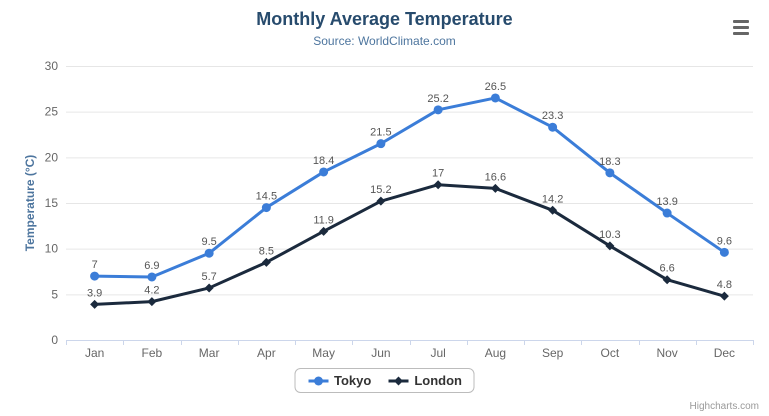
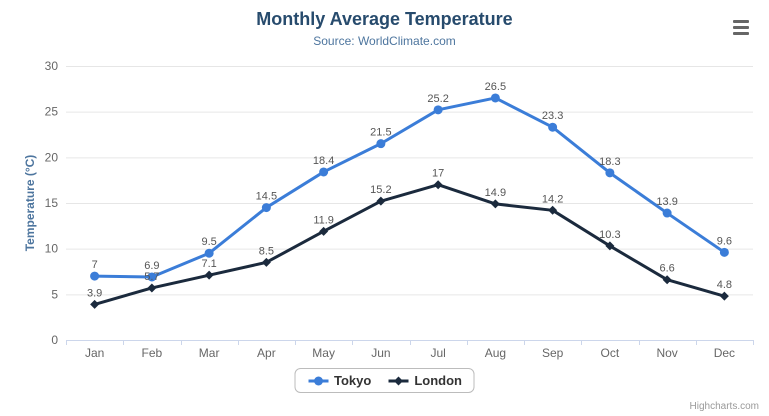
London/Feb: 4.2 -> 5.7
London/Mar: 5.7 -> 7.1
London/Aug: 16.6 -> 14.9
